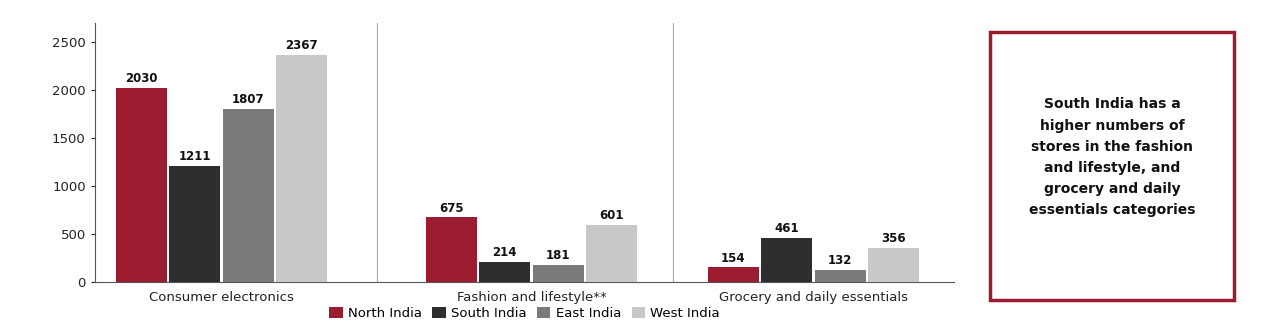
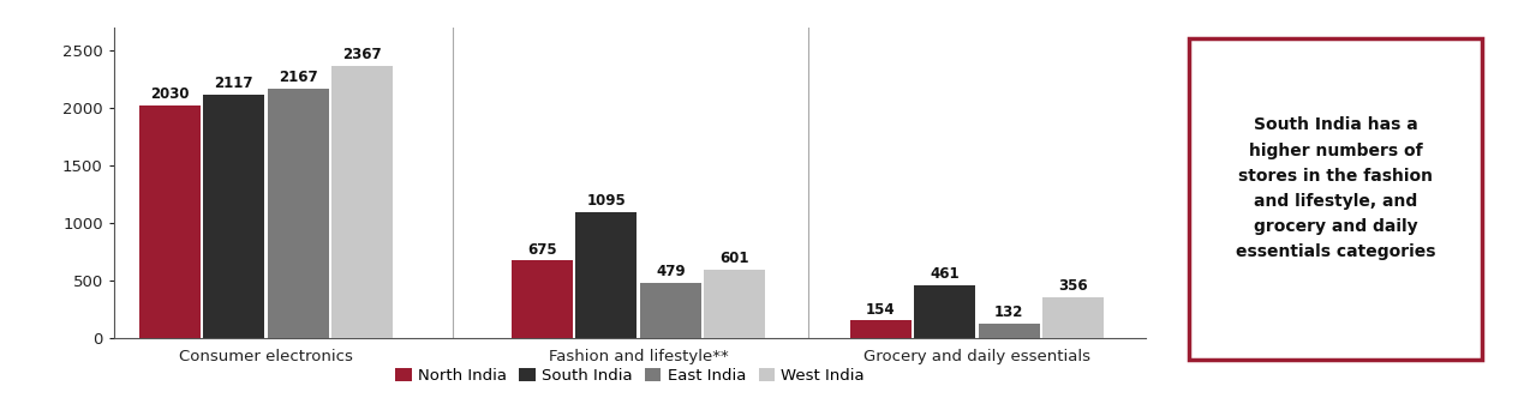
South India/Consumer electronics: 1211 -> 2117
East India/Consumer electronics: 1807 -> 2167
South India/Fashion and lifestyle**: 214 -> 1095
East India/Fashion and lifestyle**: 181 -> 479
